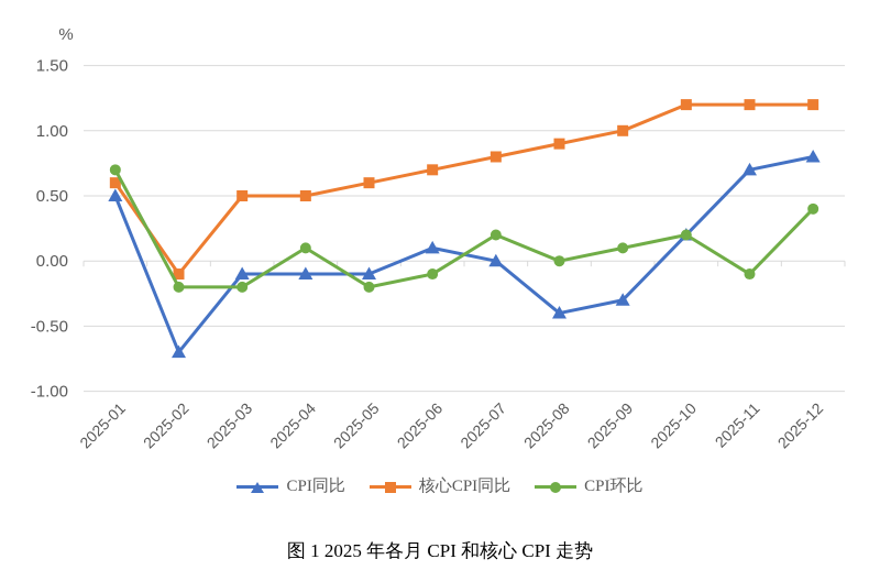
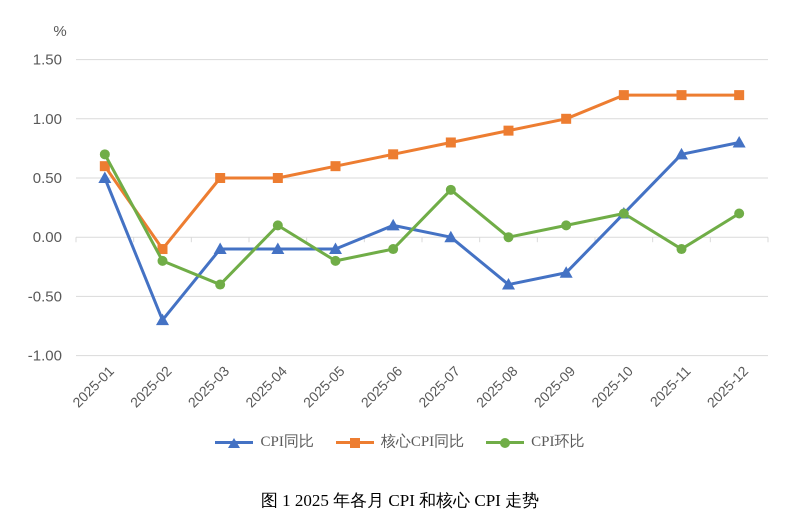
CPI环比/2025-03: -0.2 -> -0.4
CPI环比/2025-07: 0.2 -> 0.4
CPI环比/2025-12: 0.4 -> 0.2
